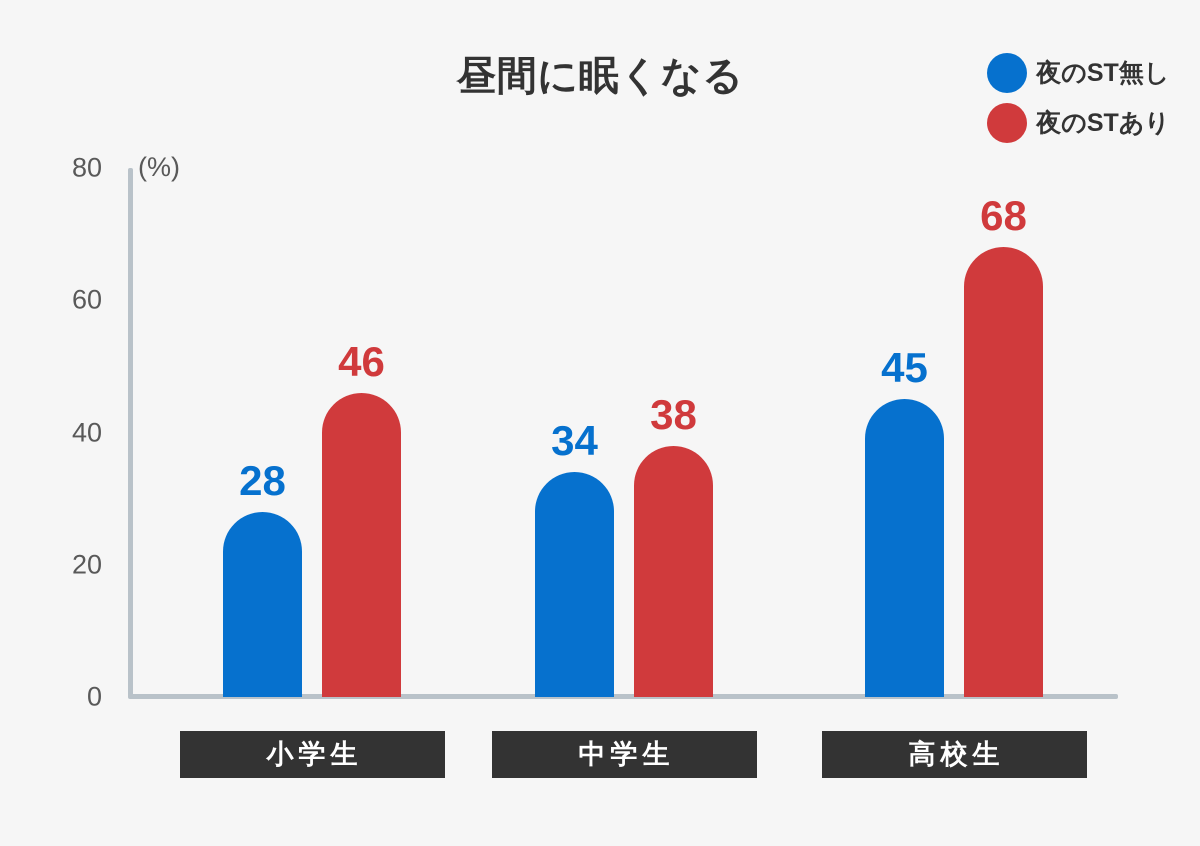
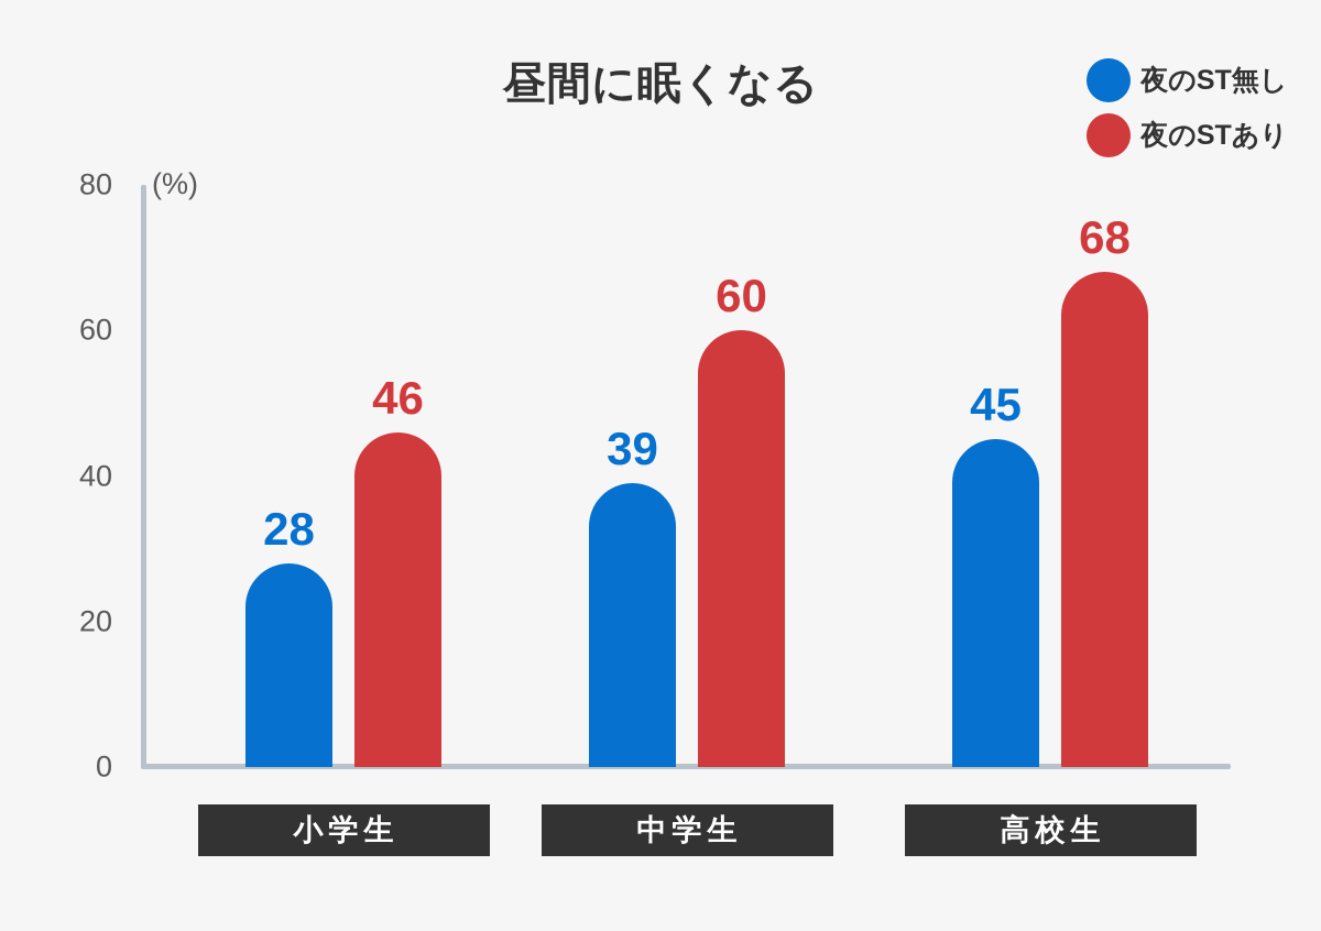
夜のST無し/中学生: 34 -> 39
夜のSTあり/中学生: 38 -> 60
